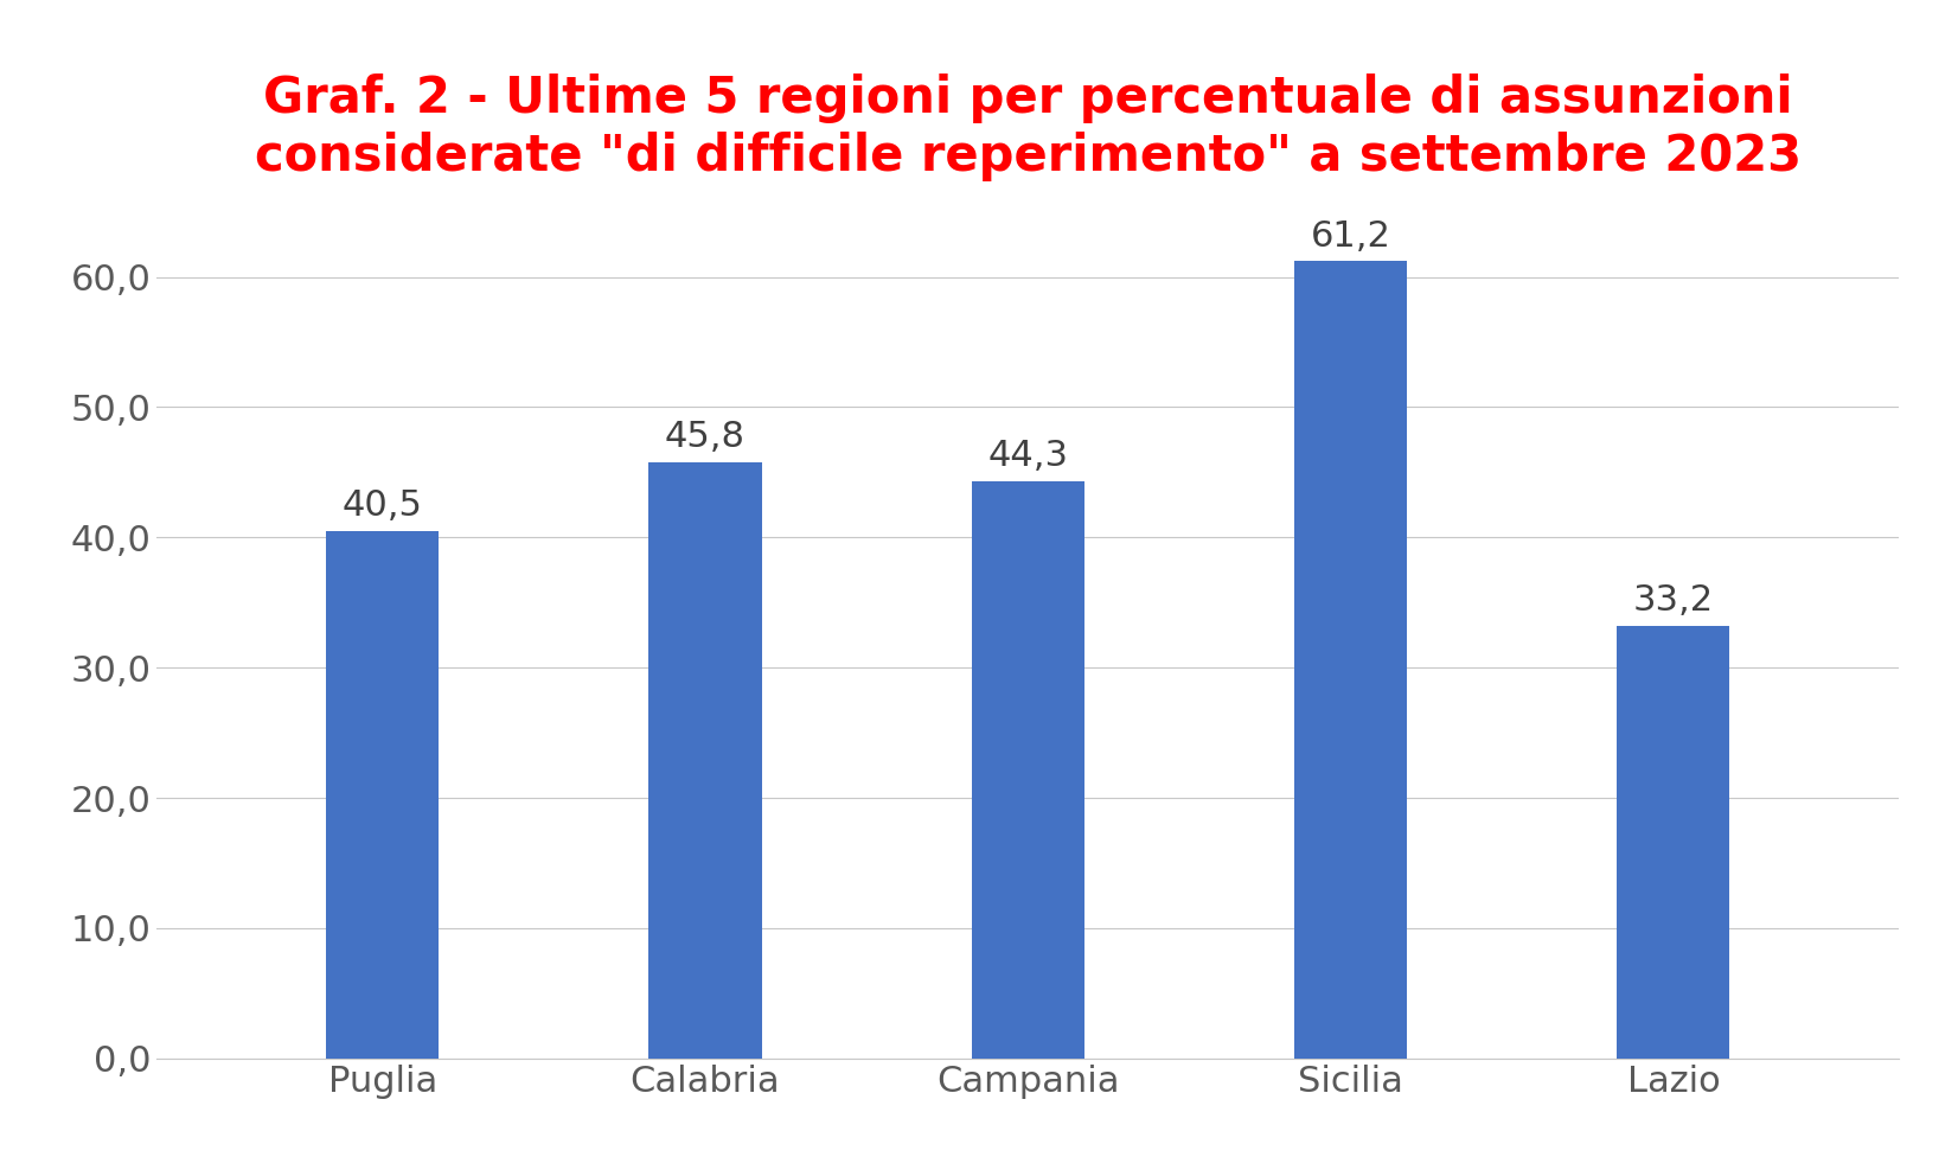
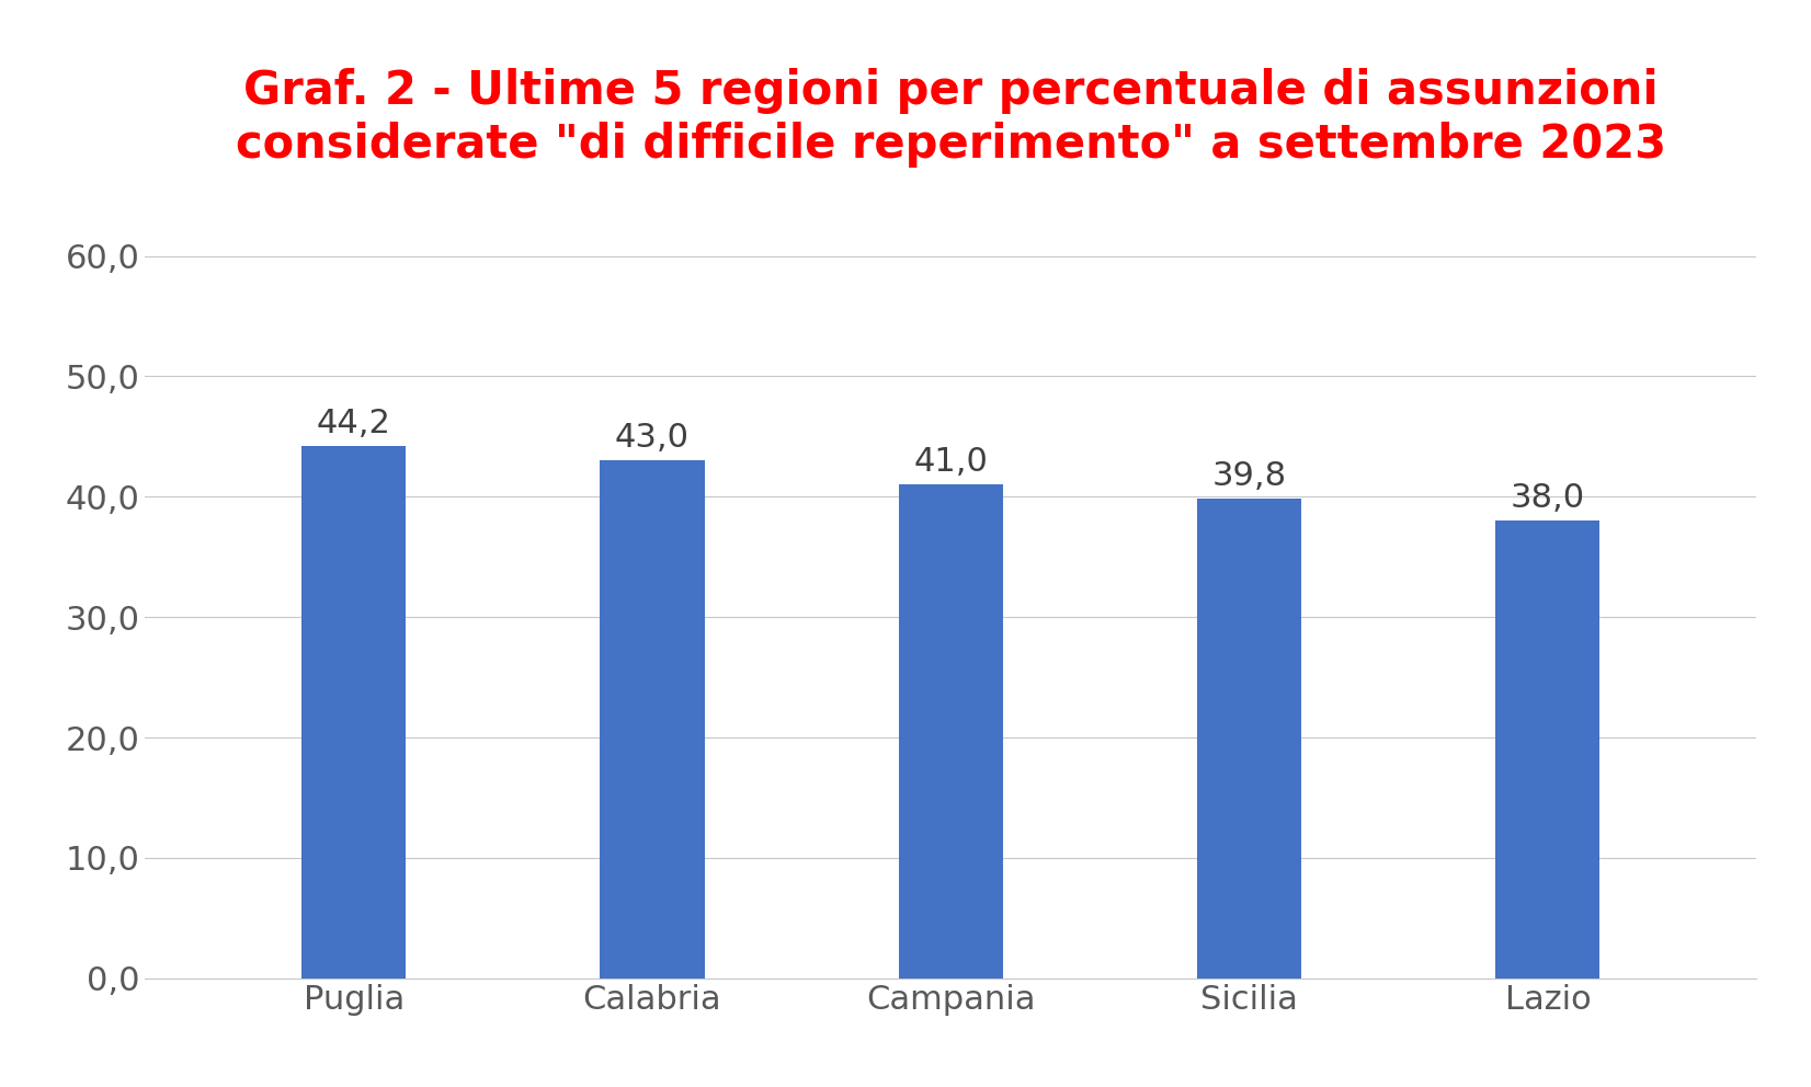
Puglia: 40,5 -> 44,2
Calabria: 45,8 -> 43,0
Campania: 44,3 -> 41,0
Sicilia: 61,2 -> 39,8
Lazio: 33,2 -> 38,0
